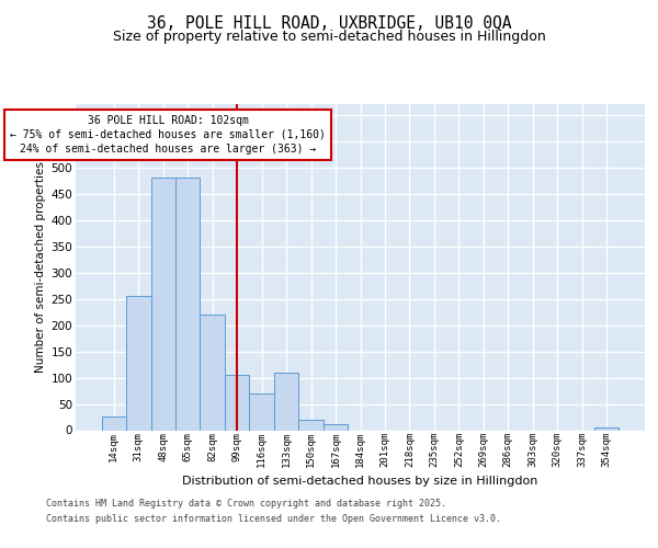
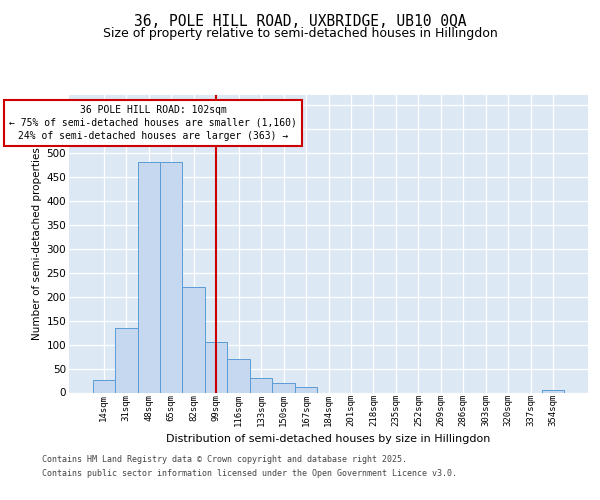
31sqm: 255 -> 135
133sqm: 110 -> 30
